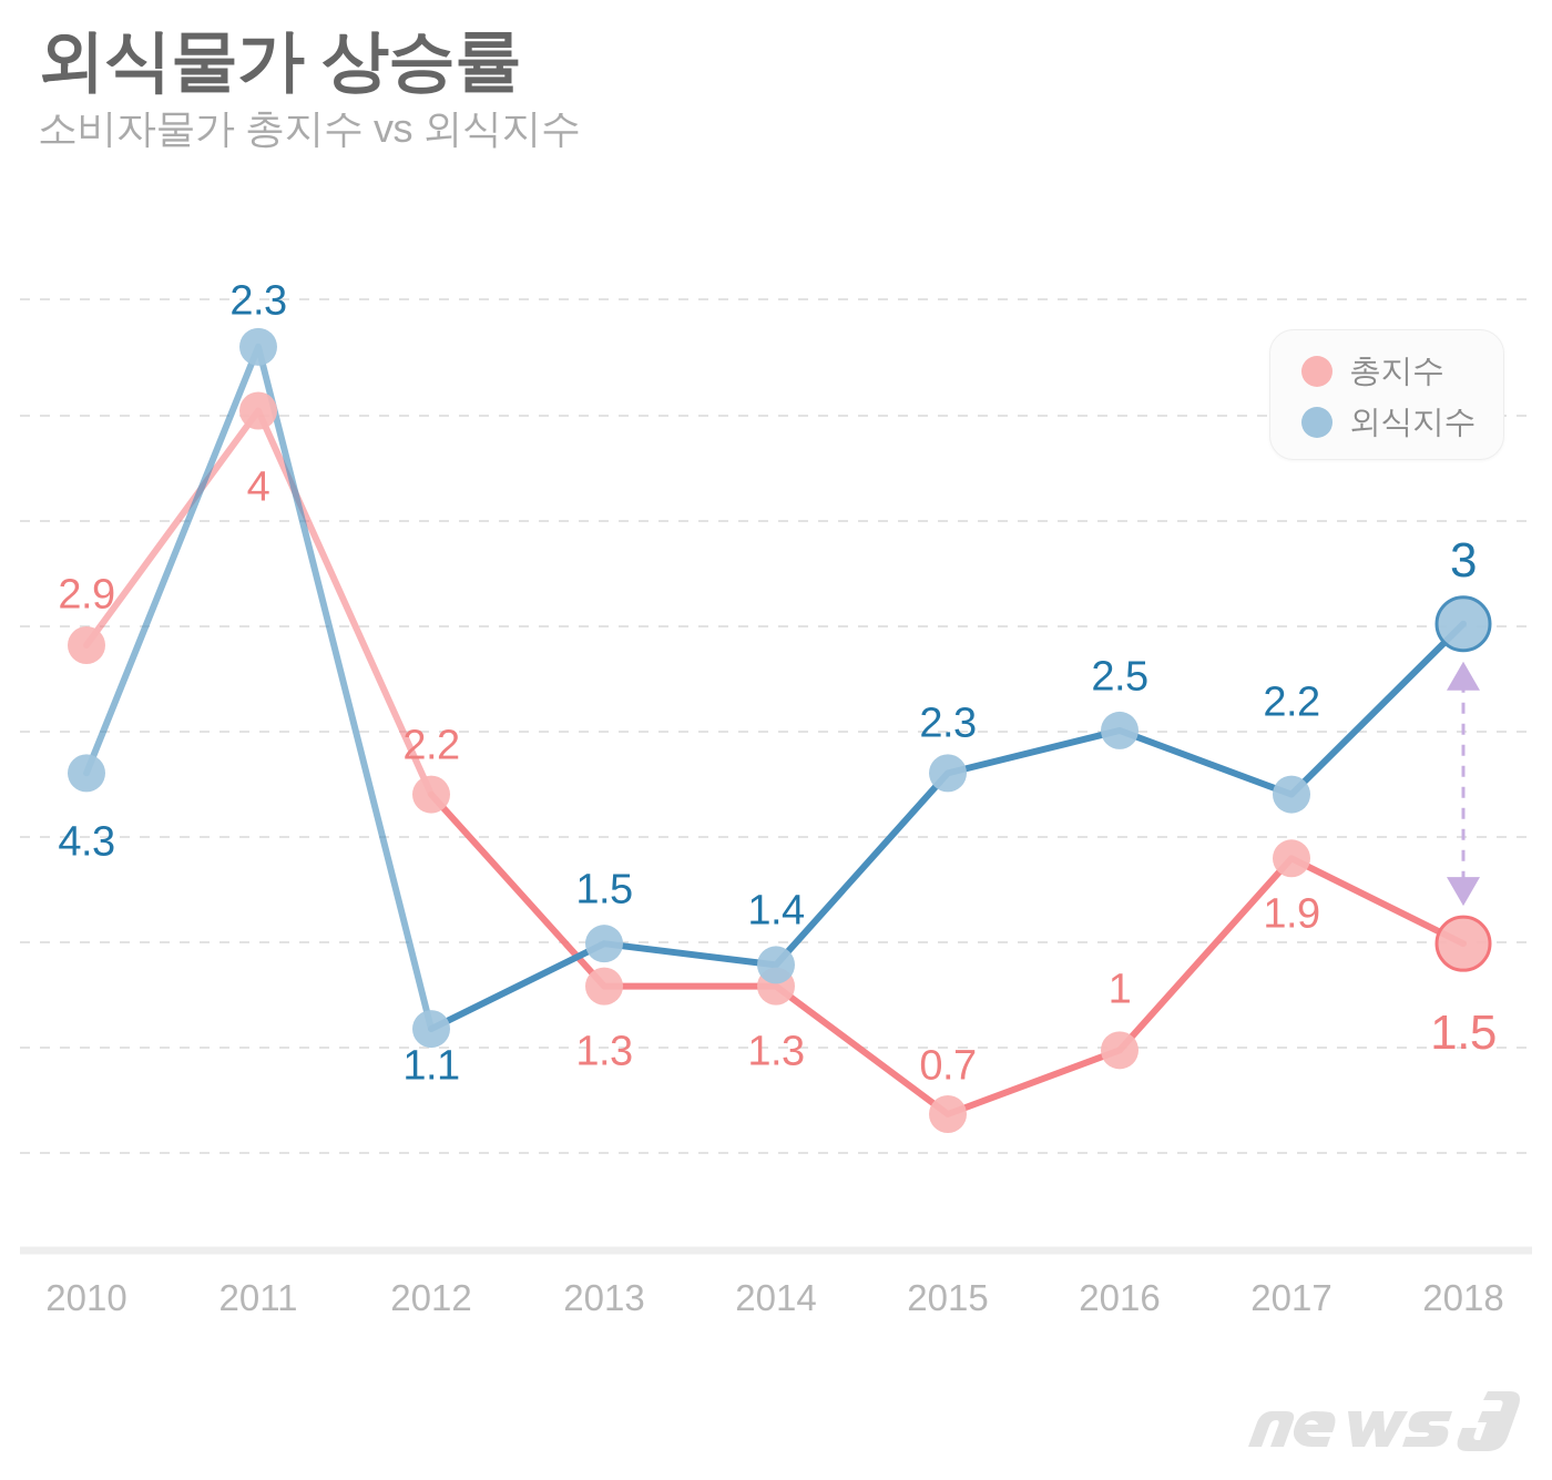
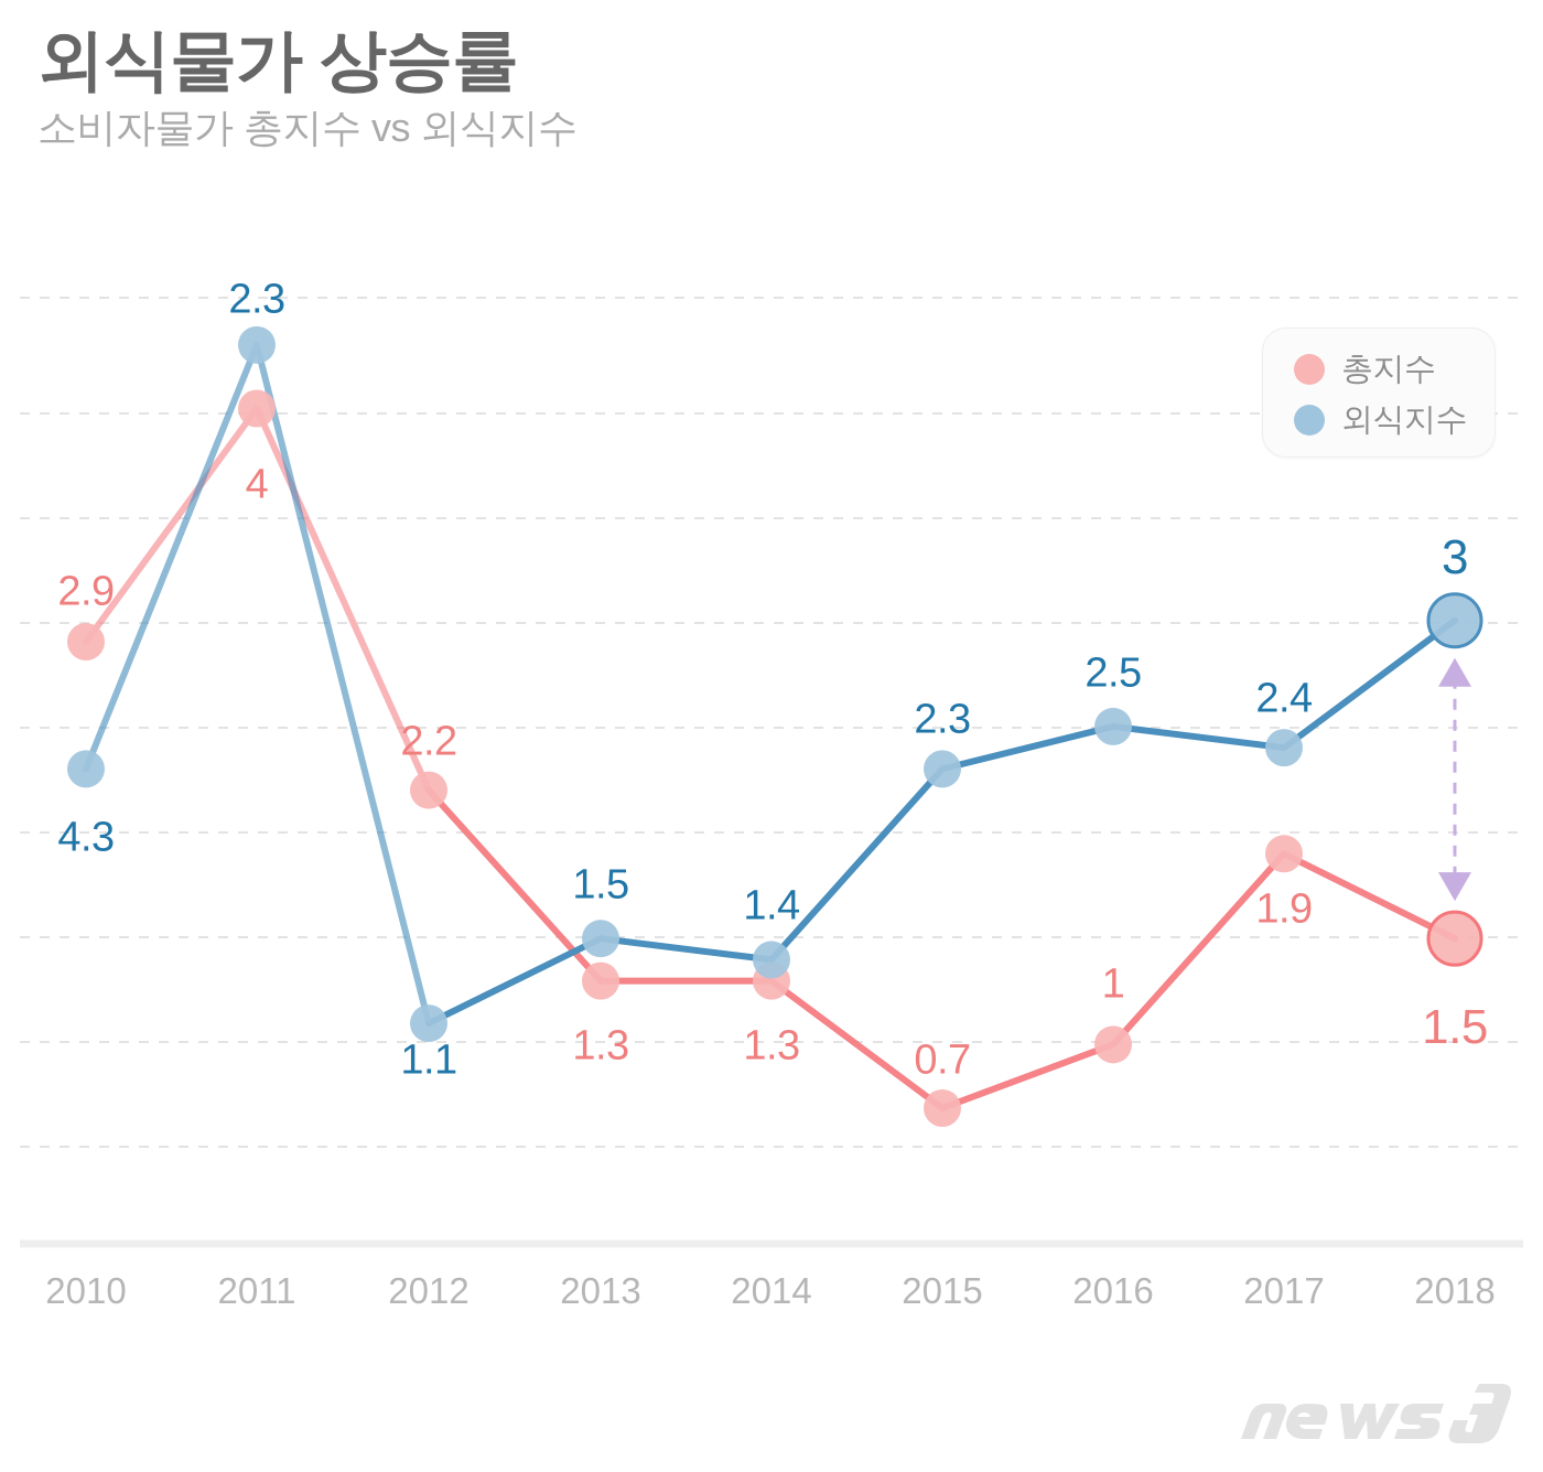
외식지수/2017: 2.2 -> 2.4
